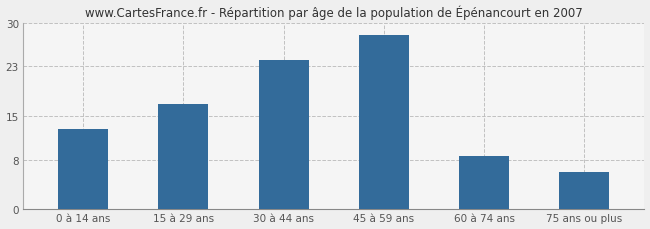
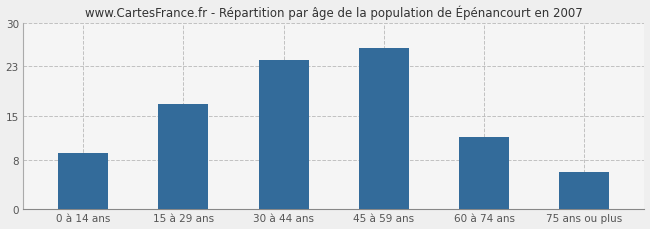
0 à 14 ans: 13.0 -> 9.0
45 à 59 ans: 28.0 -> 26.0
60 à 74 ans: 8.5 -> 11.6
